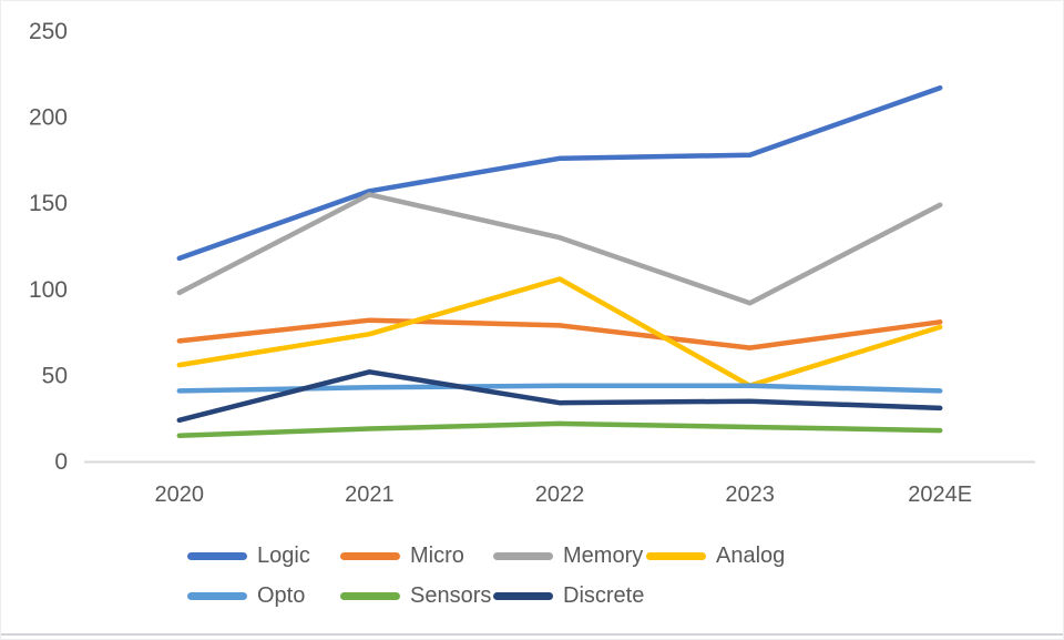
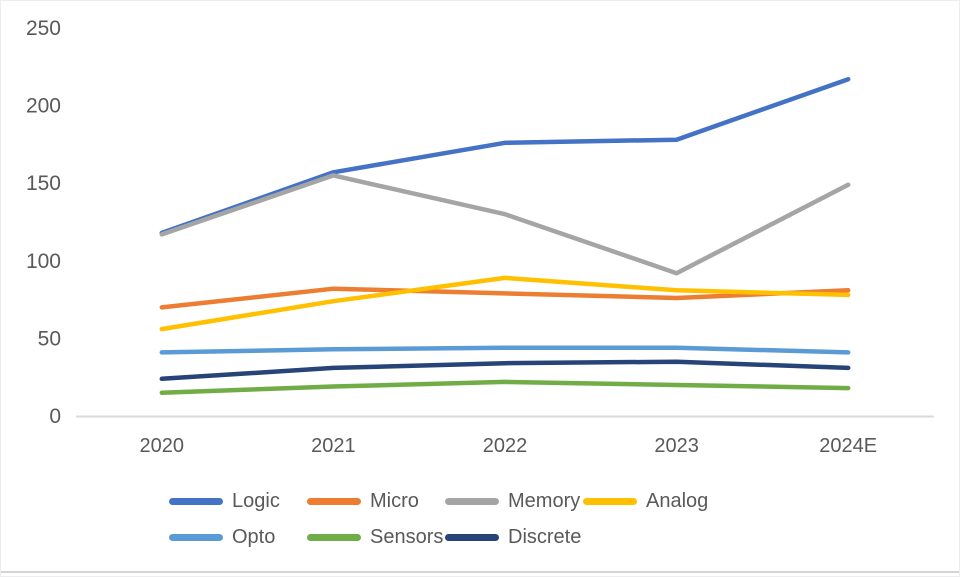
Memory/2020: 98 -> 117
Discrete/2021: 52 -> 31
Analog/2022: 106 -> 89
Micro/2023: 66 -> 76
Analog/2023: 44 -> 81
